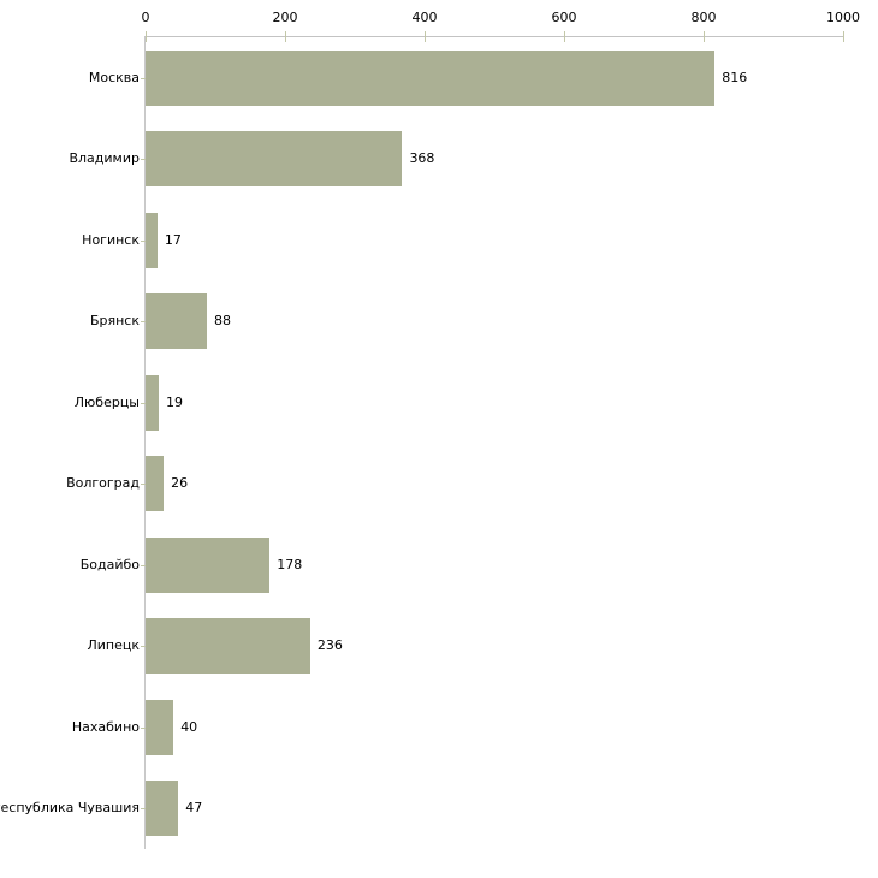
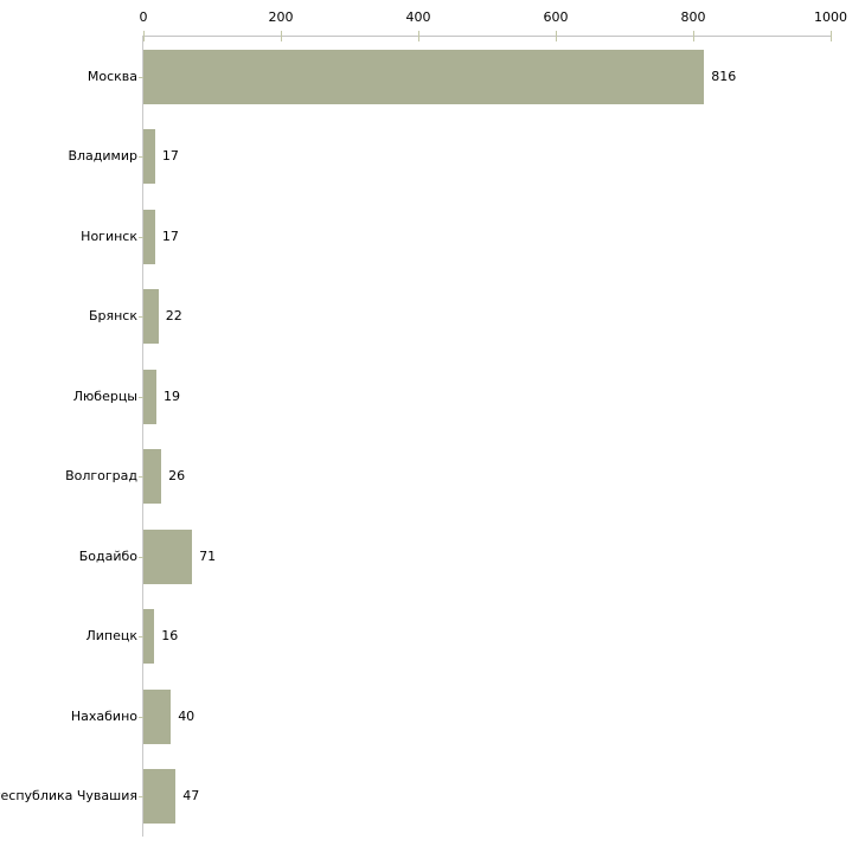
Владимир: 368 -> 17
Брянск: 88 -> 22
Бодайбо: 178 -> 71
Липецк: 236 -> 16
